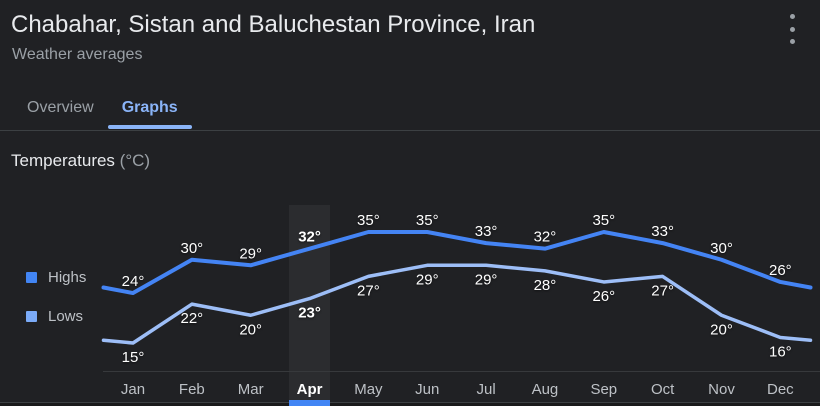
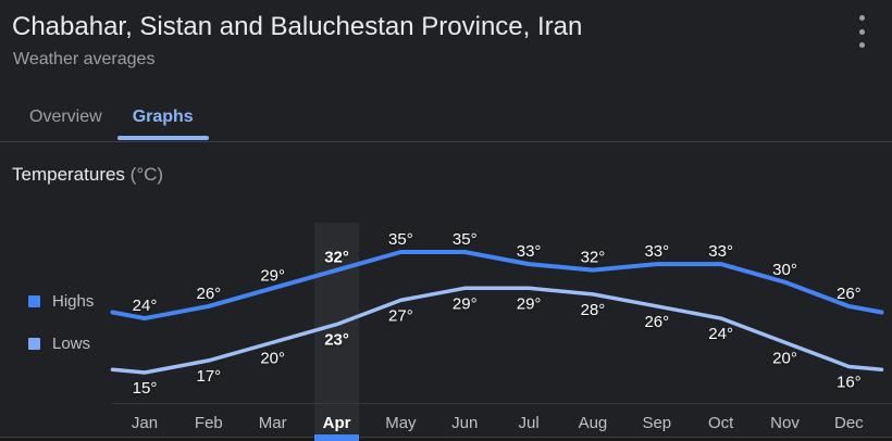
Highs/Feb: 30° -> 26°
Lows/Feb: 22° -> 17°
Highs/Sep: 35° -> 33°
Lows/Oct: 27° -> 24°
